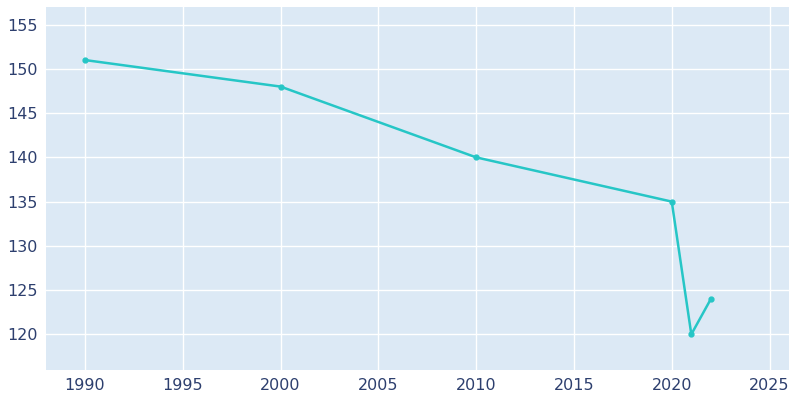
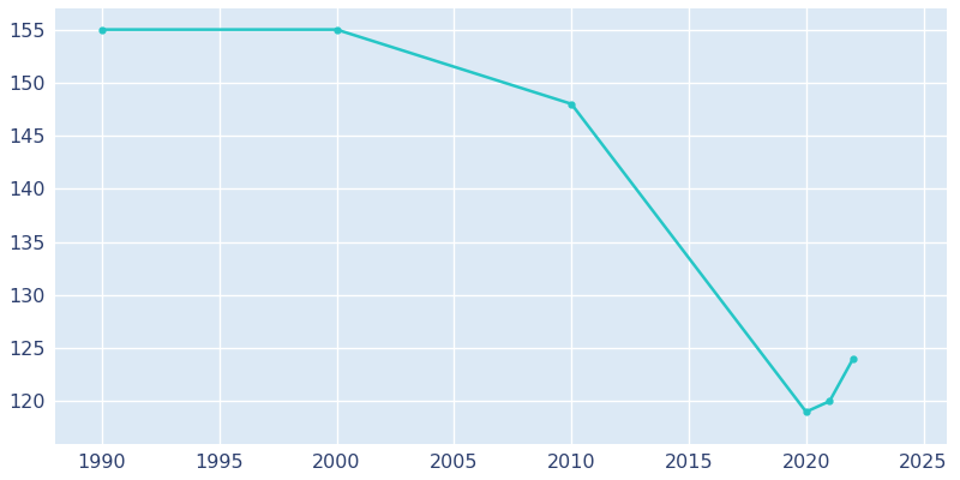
1990: 151 -> 155
2000: 148 -> 155
2010: 140 -> 148
2020: 135 -> 119
